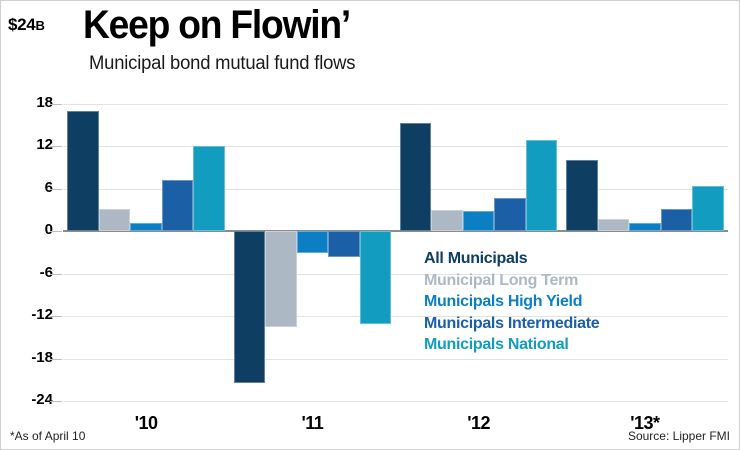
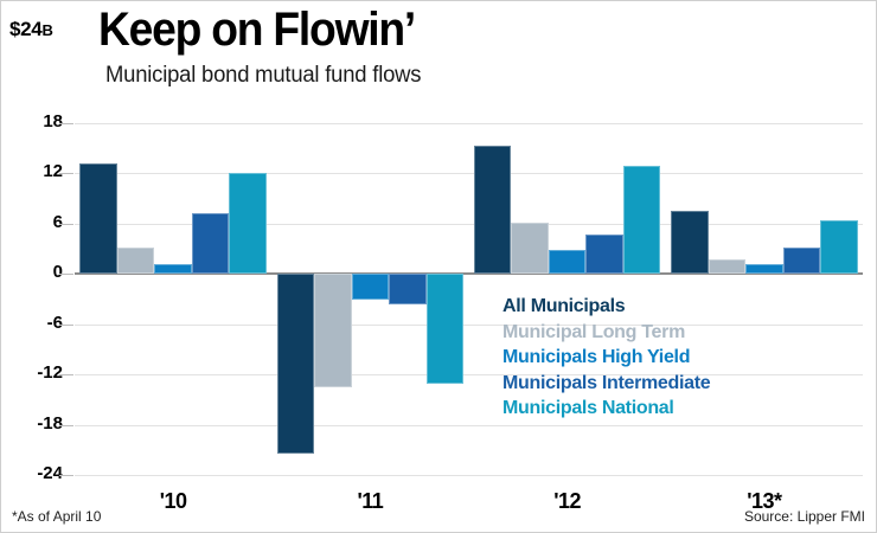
All Municipals/'10: 17 -> 13
Municipal Long Term/'12: 3 -> 6
All Municipals/'13*: 10 -> 8
